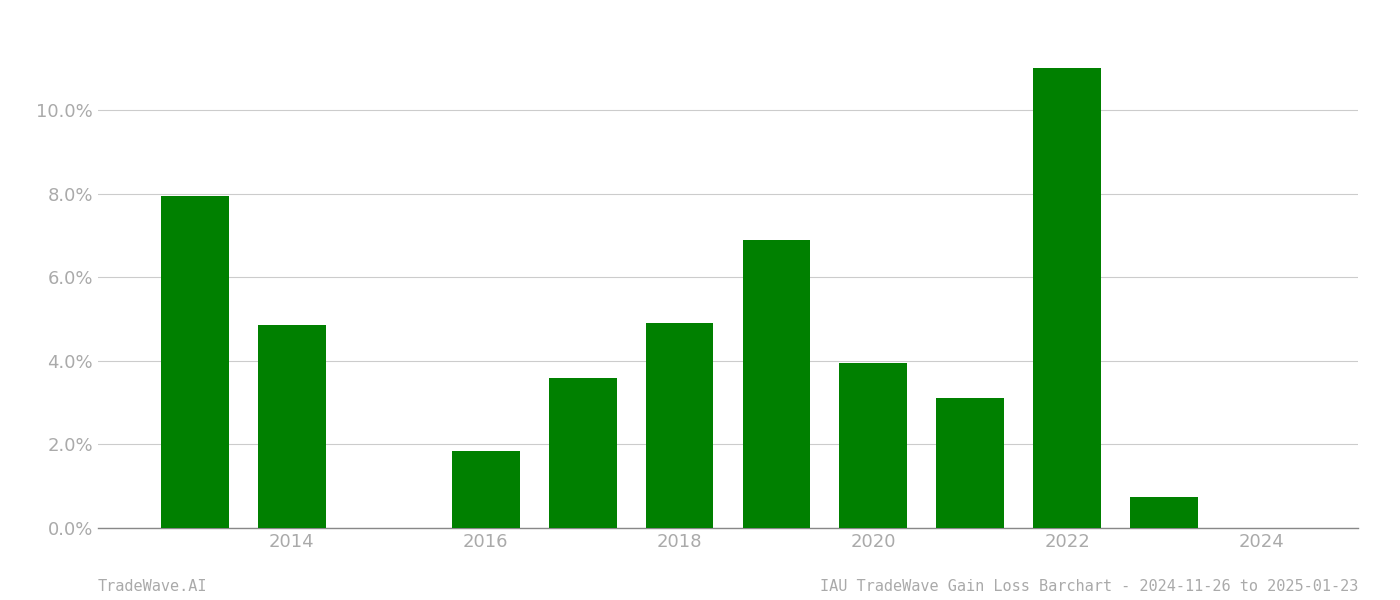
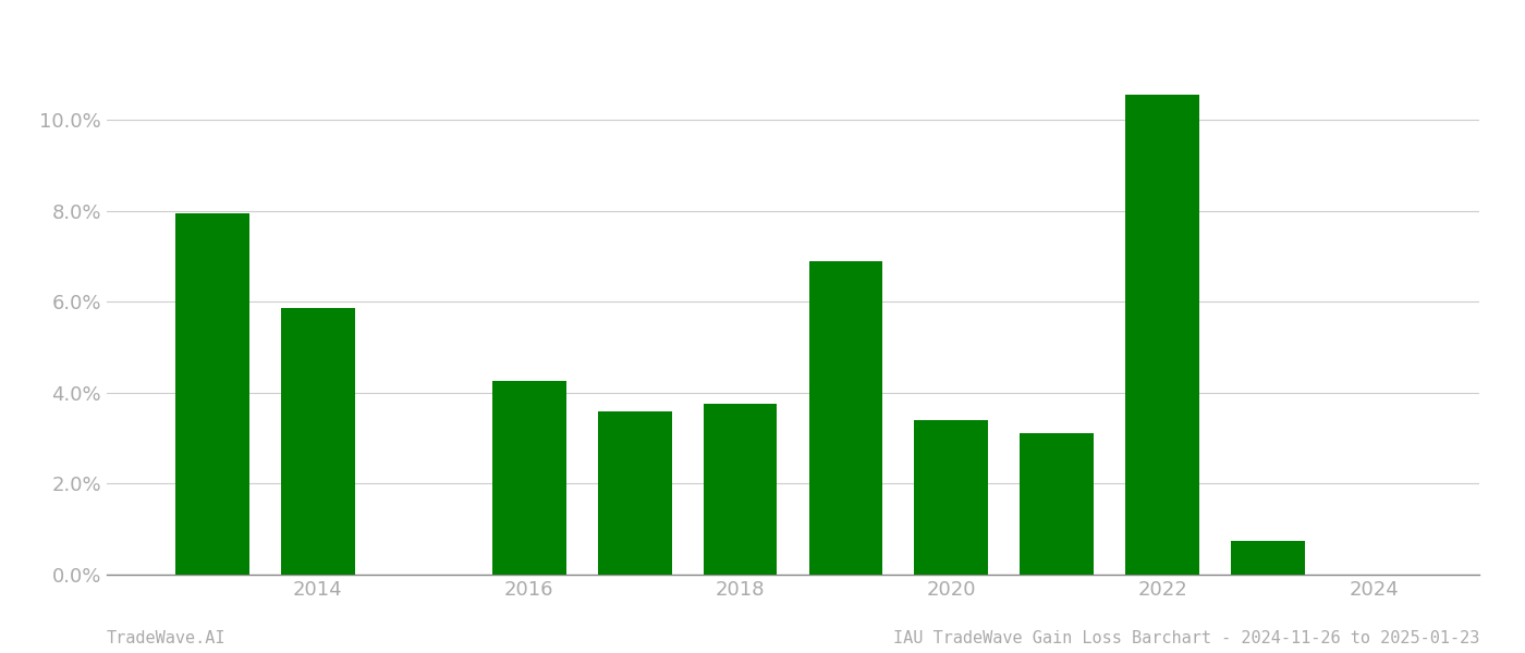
2014: 4.85% -> 5.85%
2016: 1.85% -> 4.25%
2018: 4.90% -> 3.75%
2020: 3.95% -> 3.40%
2022: 11.00% -> 10.55%
